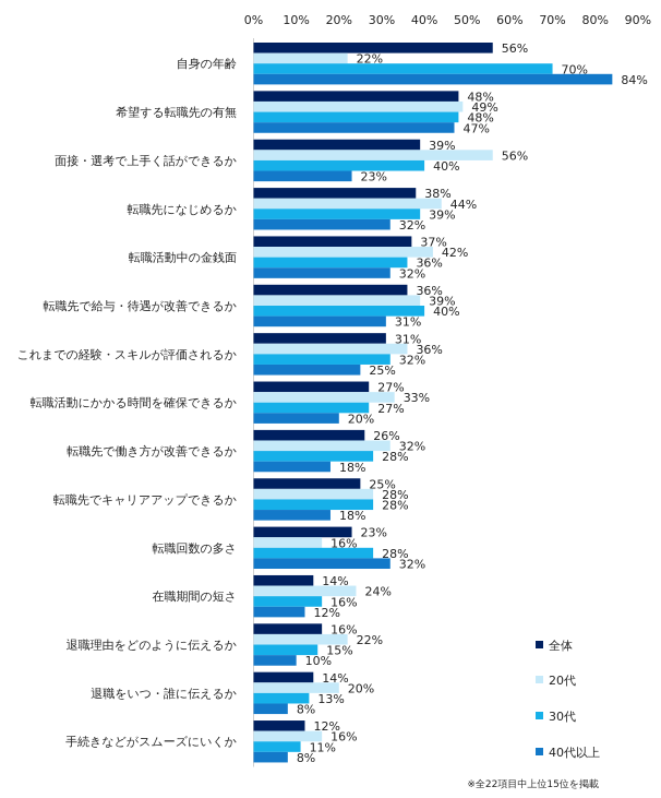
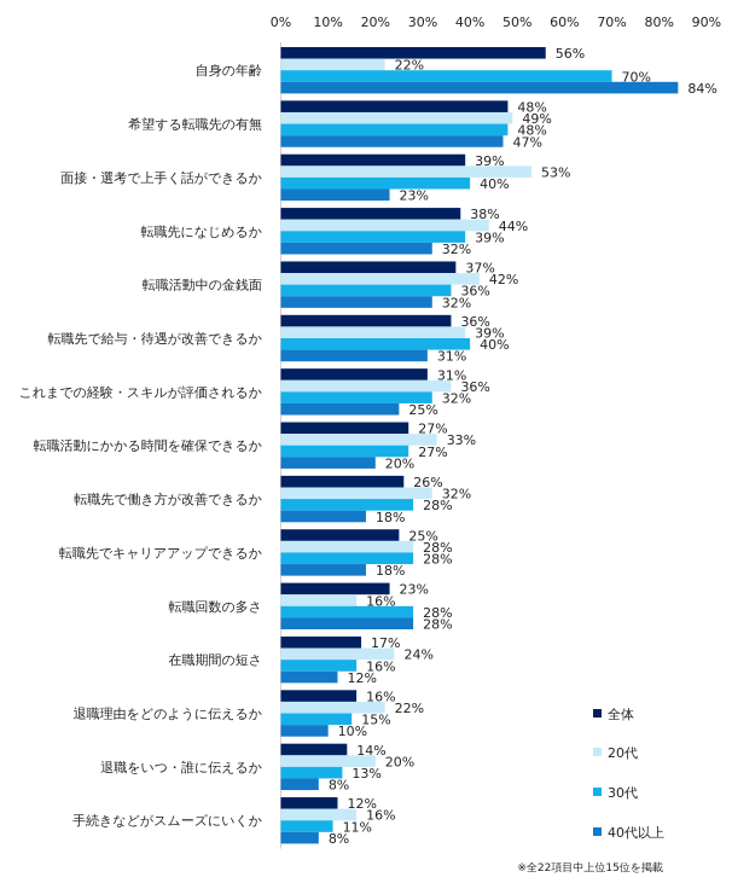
20代/面接・選考で上手く話ができるか: 56% -> 53%
40代以上/転職回数の多さ: 32% -> 28%
全体/在職期間の短さ: 14% -> 17%
